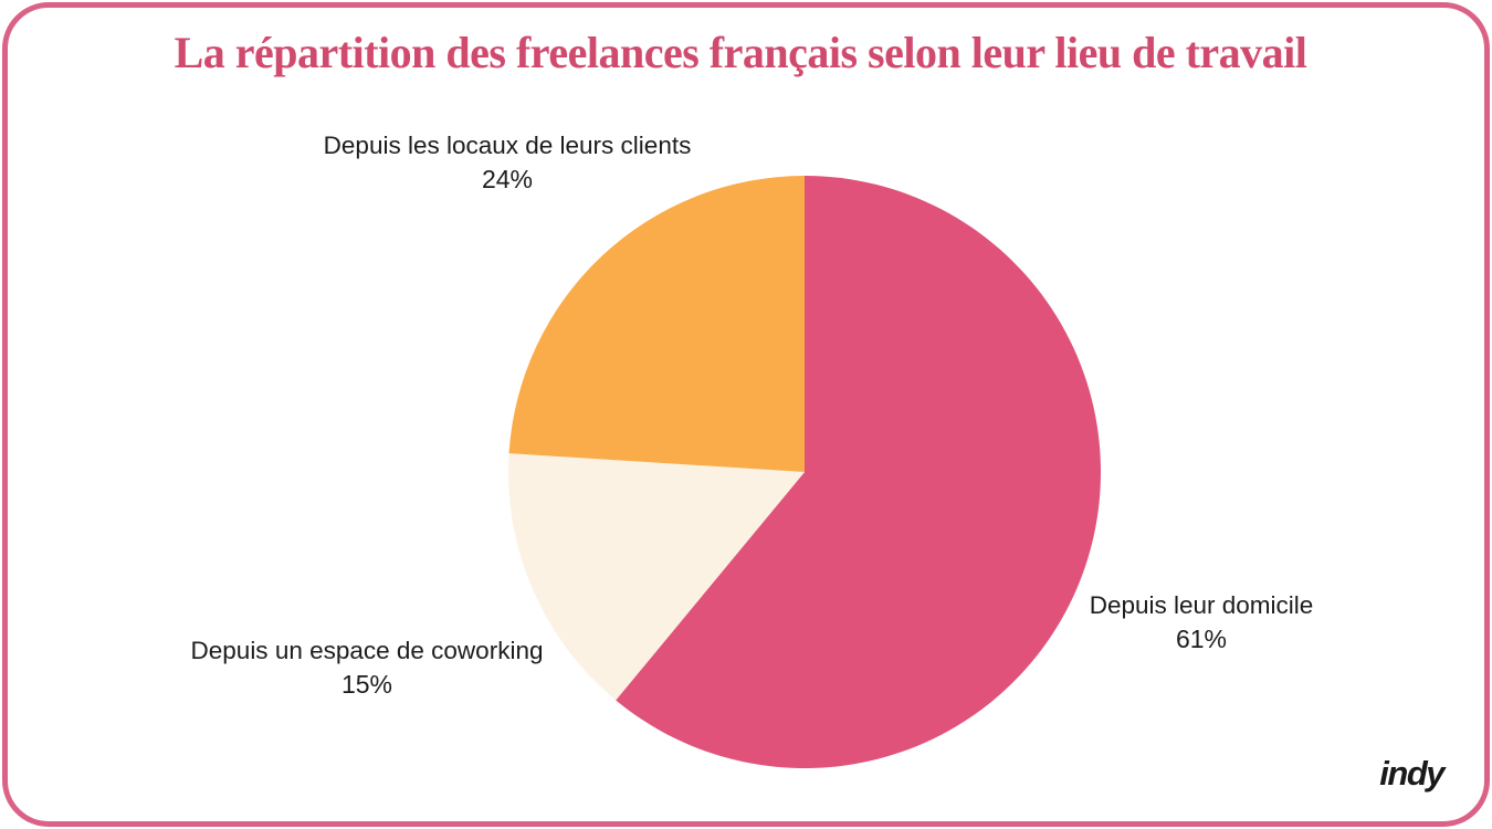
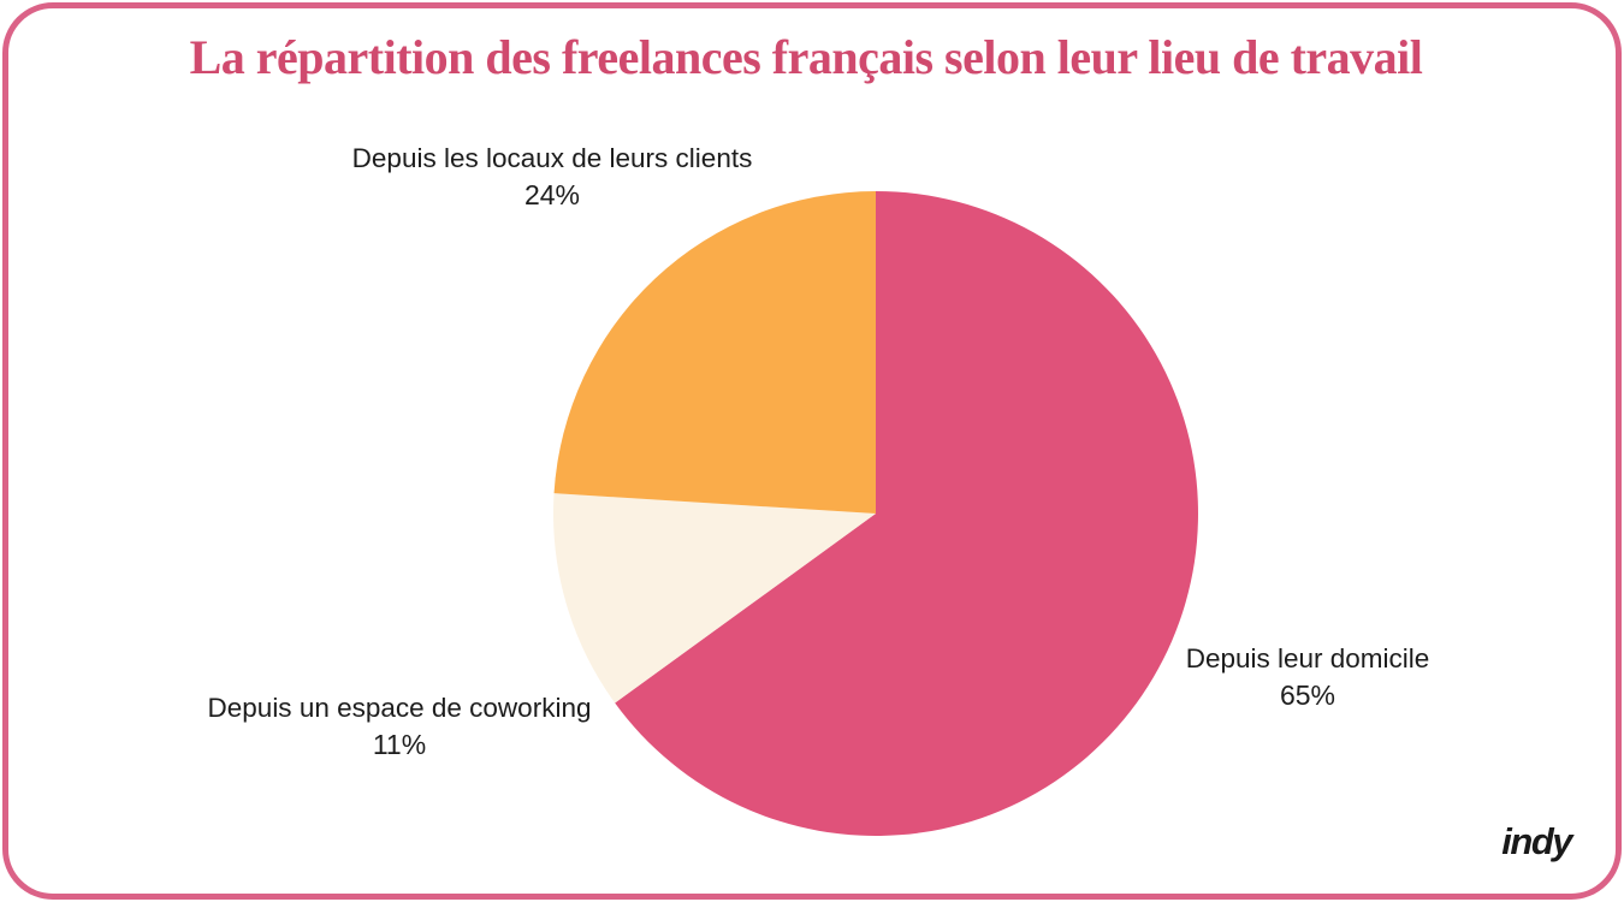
Depuis leur domicile: 61% -> 65%
Depuis un espace de coworking: 15% -> 11%
